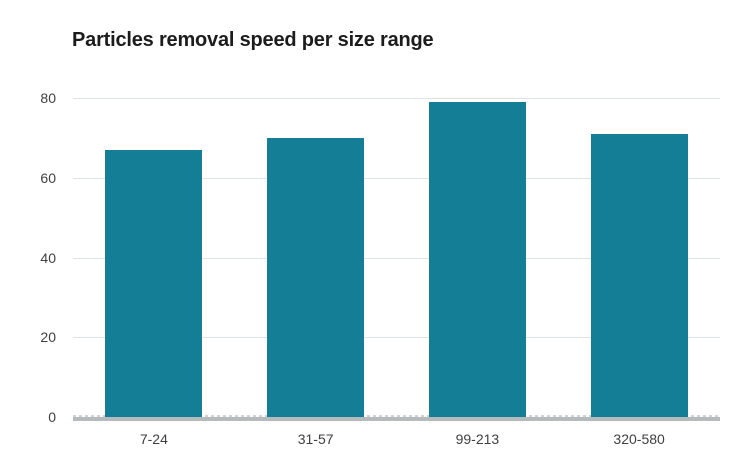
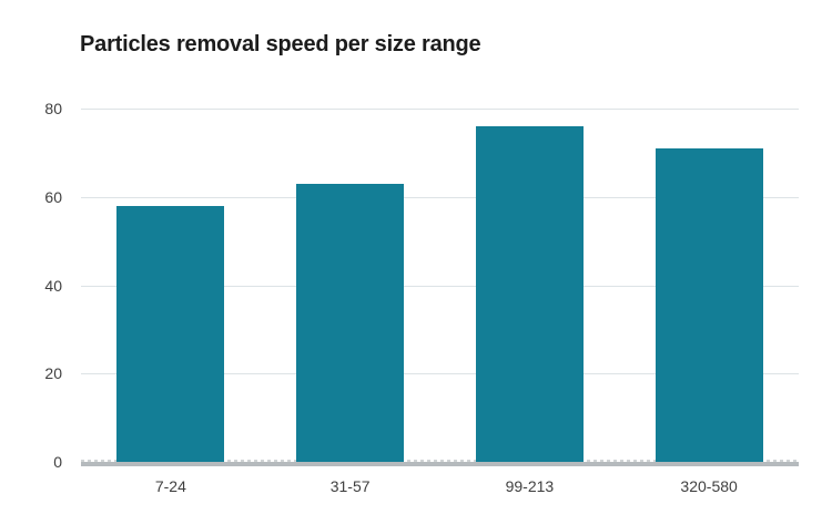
7-24: 67 -> 58
31-57: 70 -> 63
99-213: 79 -> 76
